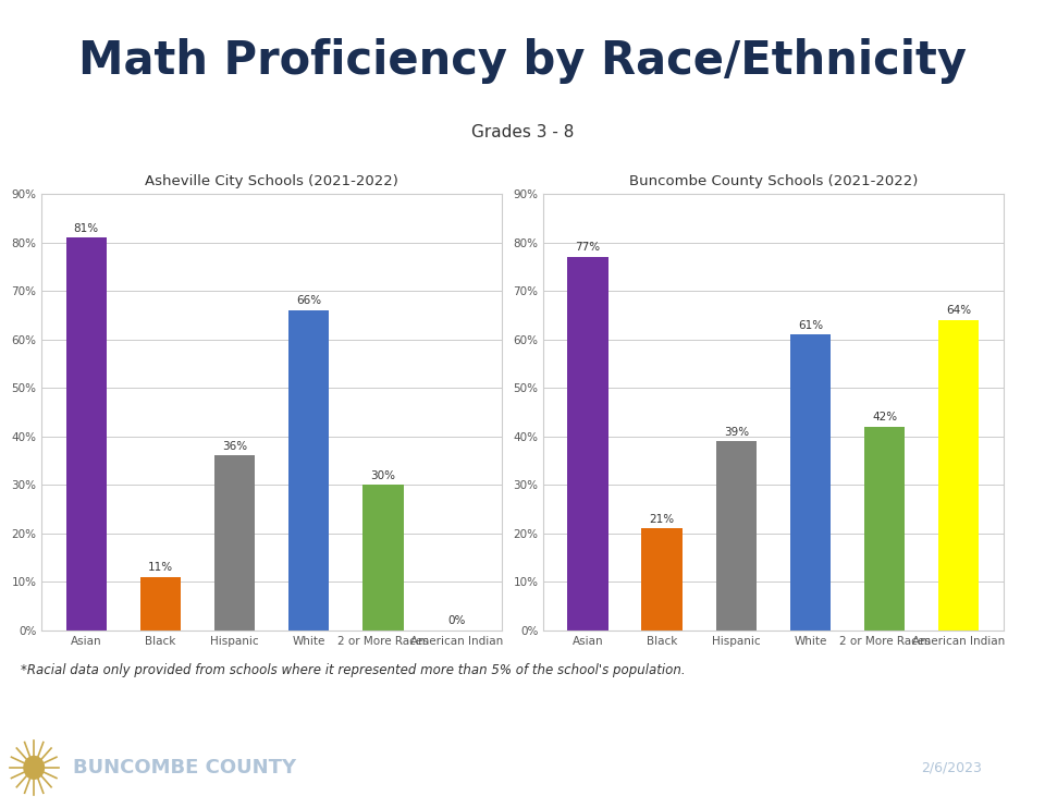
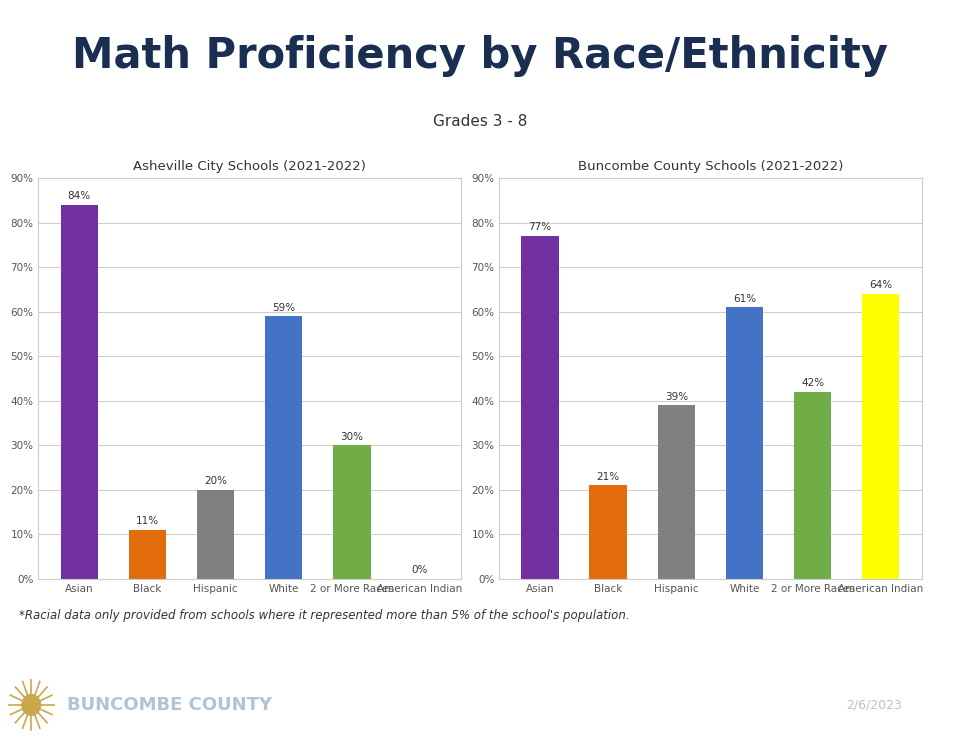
Asheville City Schools (2021-2022)/Asian: 81% -> 84%
Asheville City Schools (2021-2022)/Hispanic: 36% -> 20%
Asheville City Schools (2021-2022)/White: 66% -> 59%
